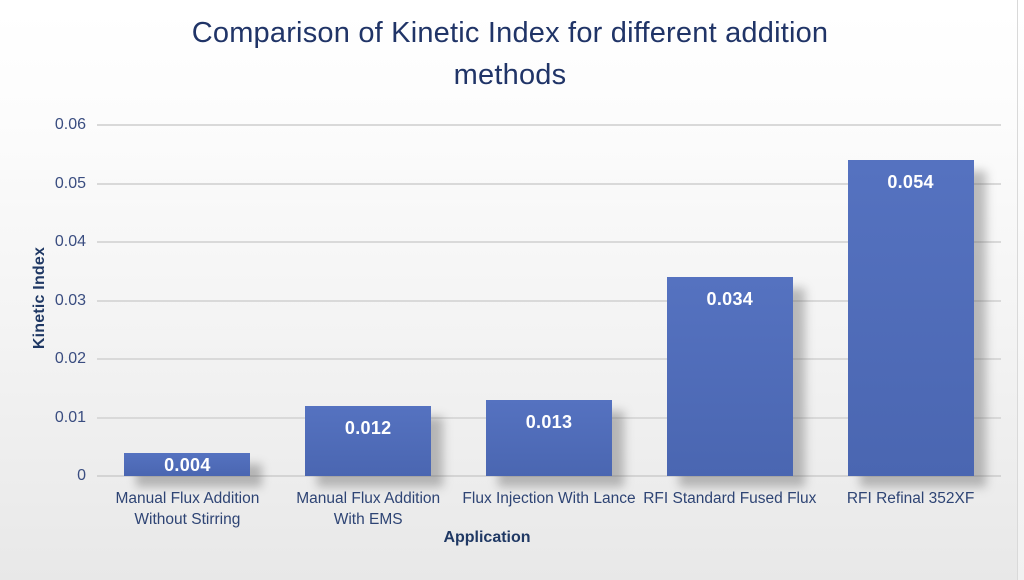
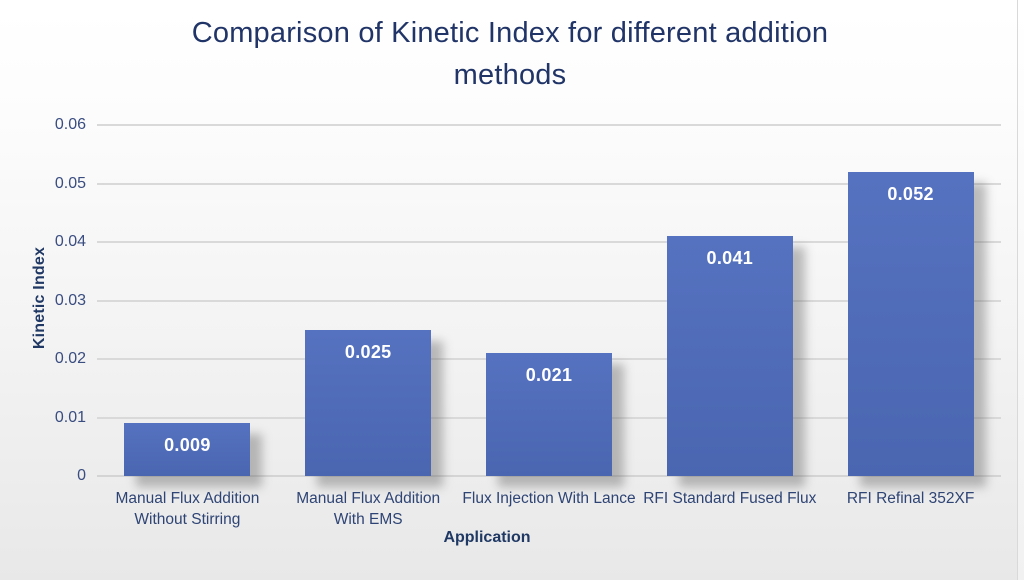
Manual Flux Addition Without Stirring: 0.004 -> 0.009
Manual Flux Addition With EMS: 0.012 -> 0.025
Flux Injection With Lance: 0.013 -> 0.021
RFI Standard Fused Flux: 0.034 -> 0.041
RFI Refinal 352XF: 0.054 -> 0.052
